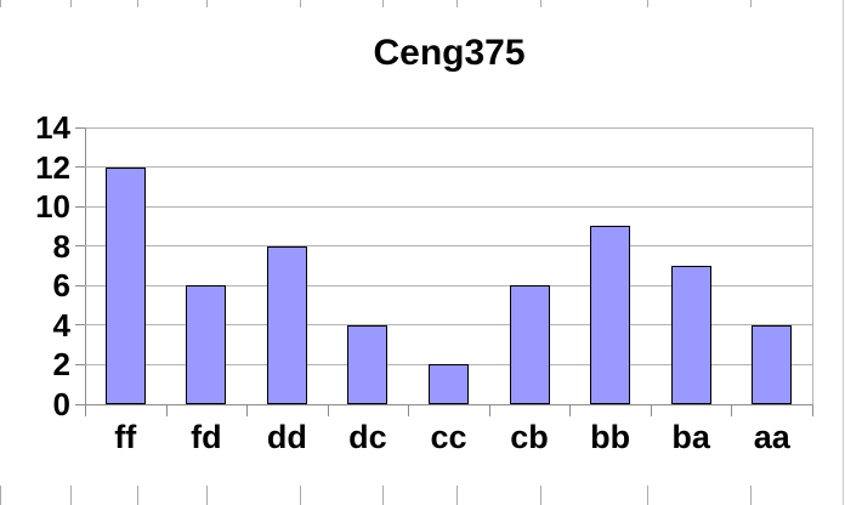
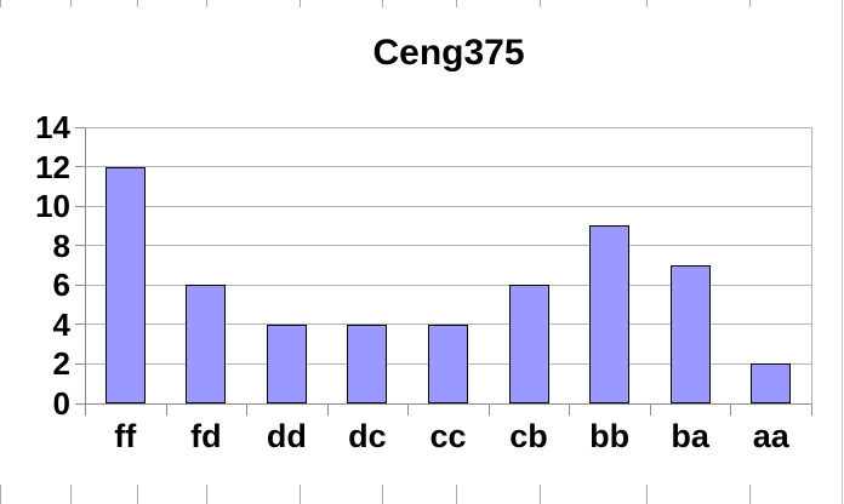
dd: 8 -> 4
cc: 2 -> 4
aa: 4 -> 2
